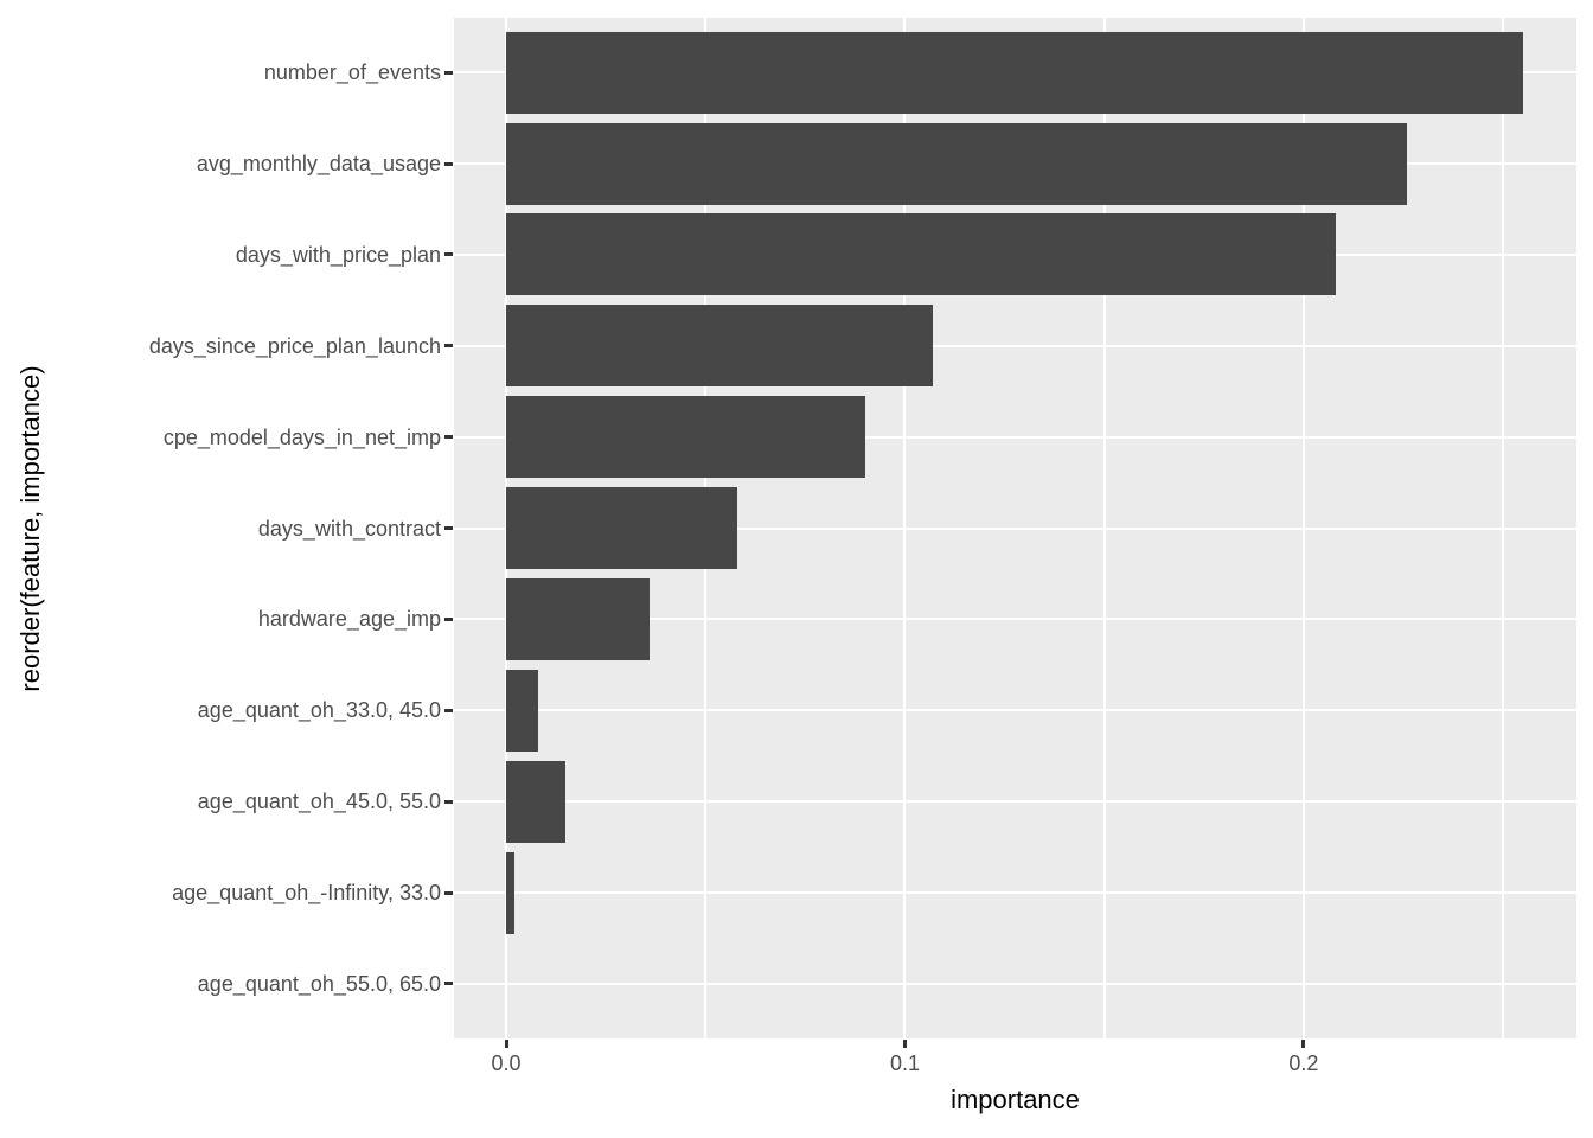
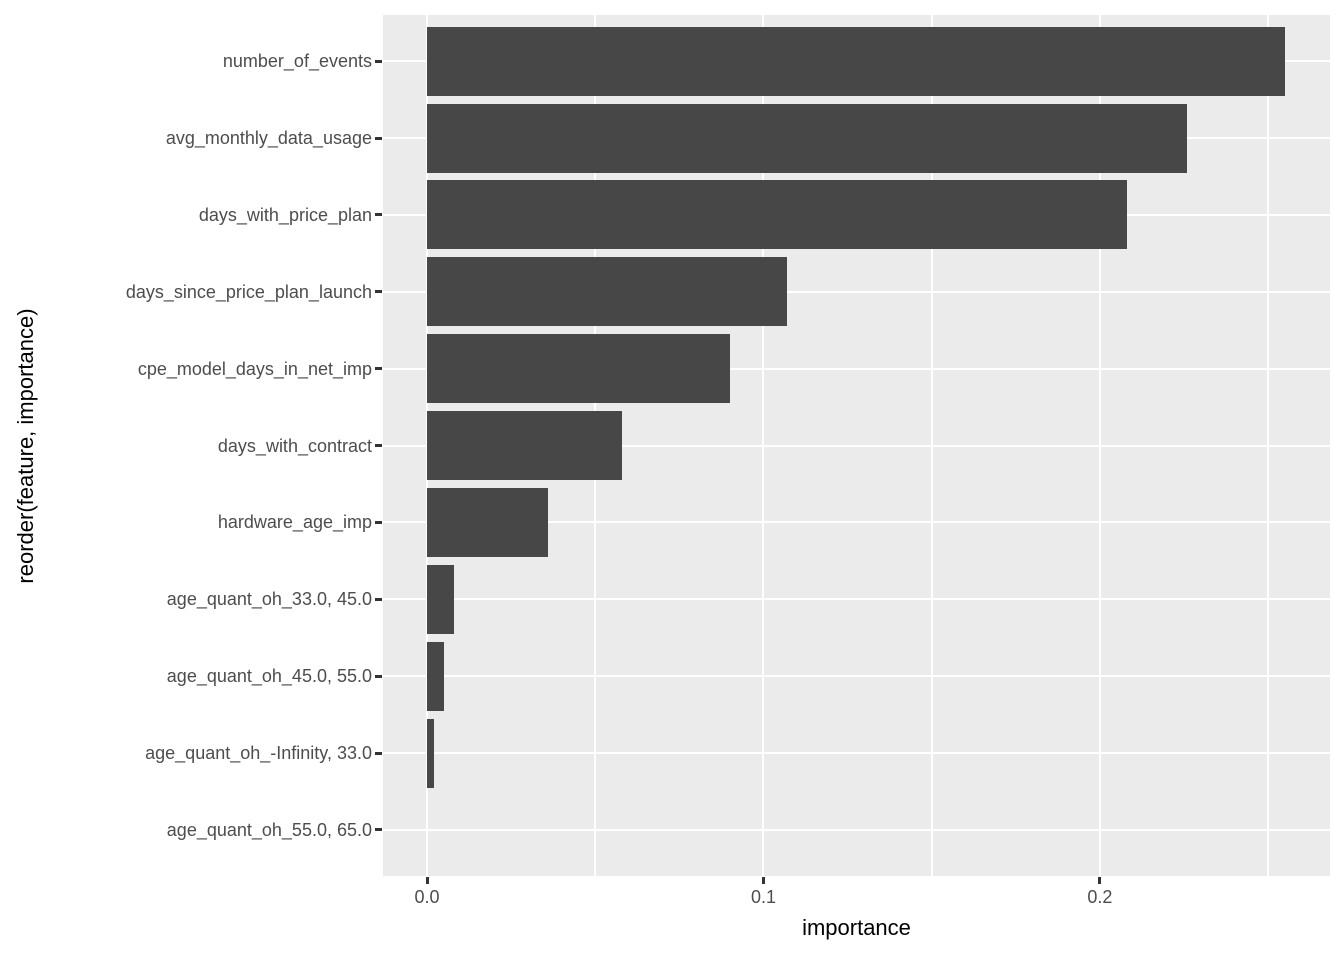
age_quant_oh_45.0, 55.0: 0.015 -> 0.005
